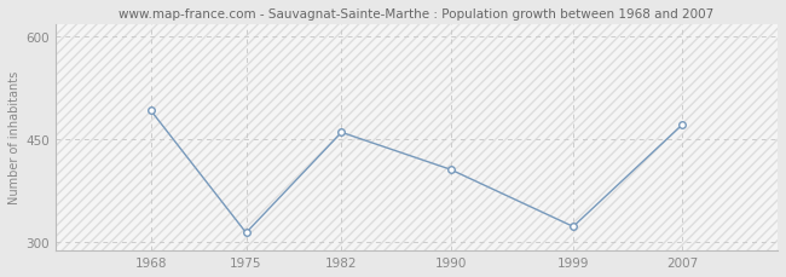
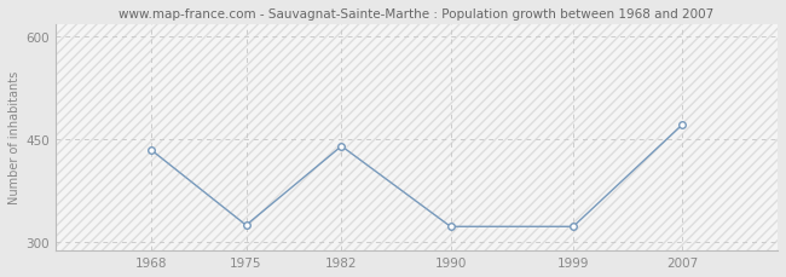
1968: 492 -> 435
1975: 314 -> 325
1982: 460 -> 440
1990: 406 -> 323
